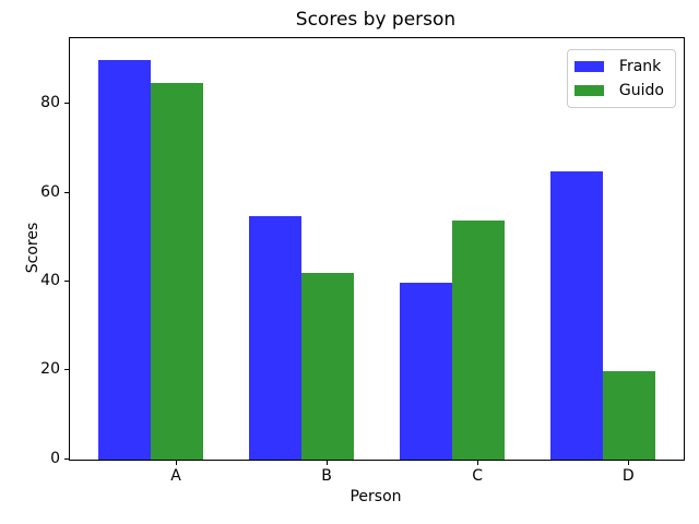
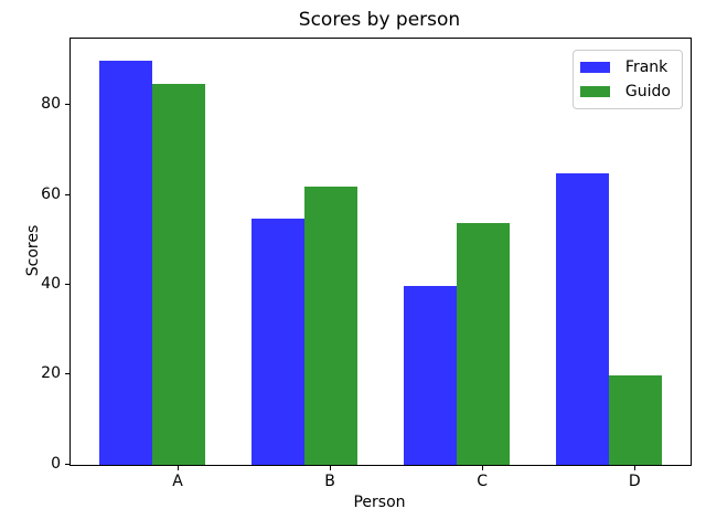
Guido/B: 42 -> 62
